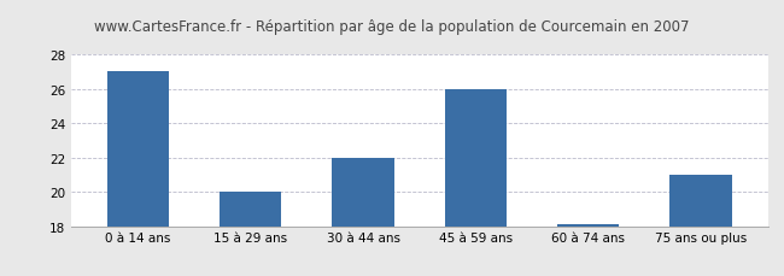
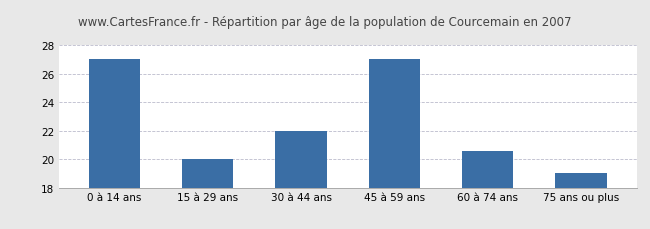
45 à 59 ans: 26.0 -> 27.0
60 à 74 ans: 18.1 -> 20.6
75 ans ou plus: 21.0 -> 19.0
